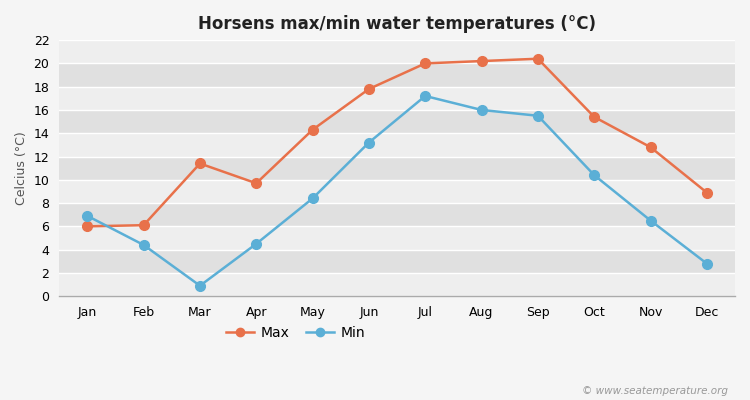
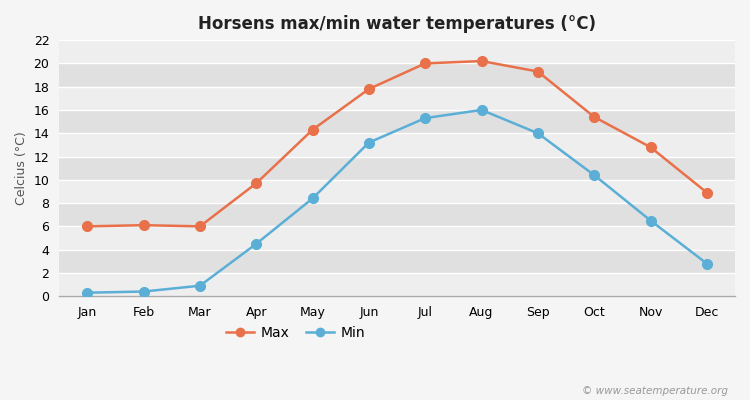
Min/Jan: 6.9 -> 0.3
Min/Feb: 4.4 -> 0.4
Max/Mar: 11.4 -> 6.0
Min/Jul: 17.2 -> 15.3
Max/Sep: 20.4 -> 19.3
Min/Sep: 15.5 -> 14.0
